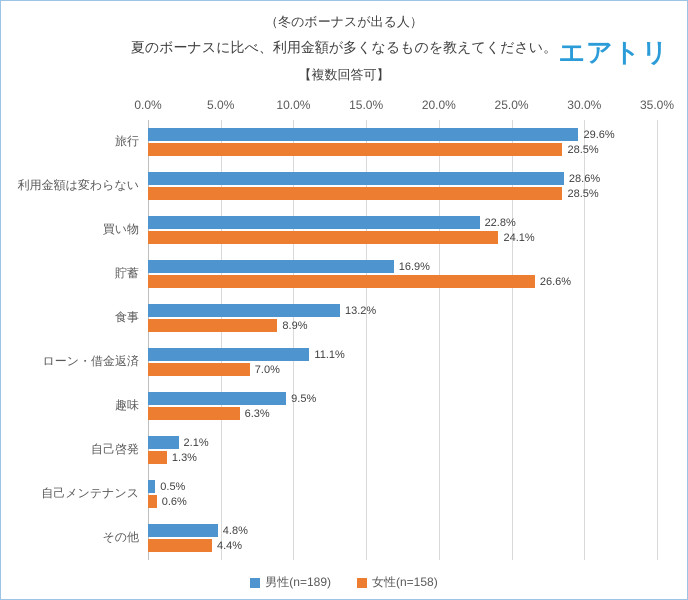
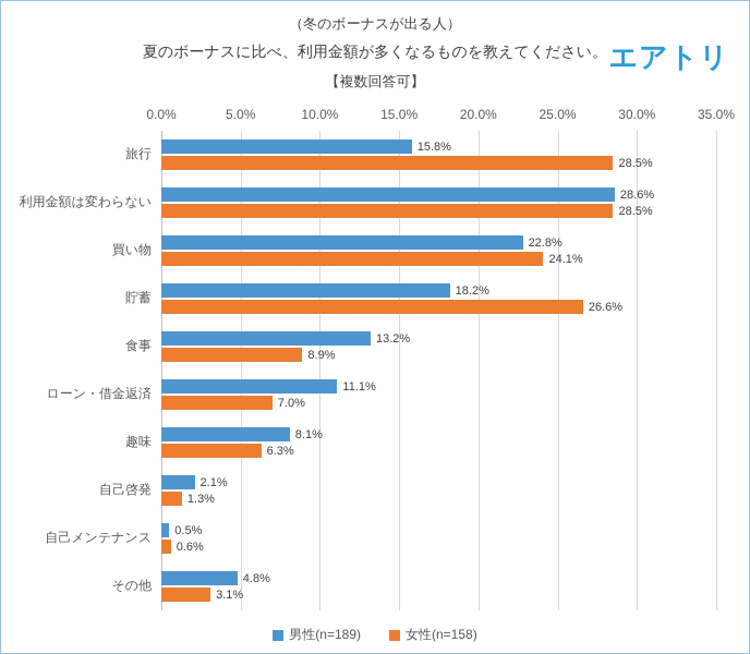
男性(n=189)/旅行: 29.6% -> 15.8%
男性(n=189)/貯蓄: 16.9% -> 18.2%
男性(n=189)/趣味: 9.5% -> 8.1%
女性(n=158)/その他: 4.4% -> 3.1%
